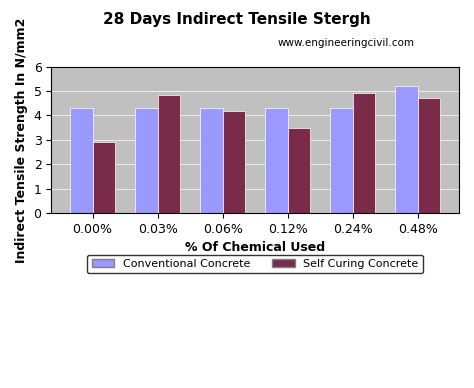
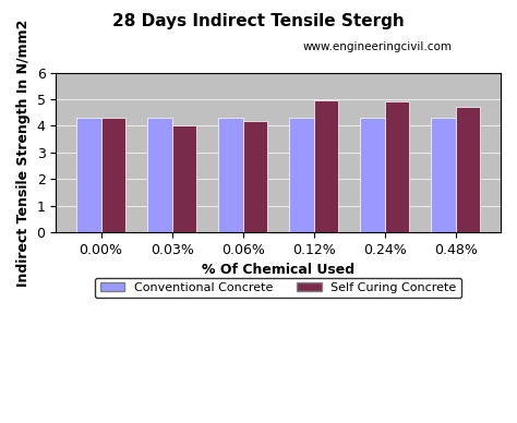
Self Curing Concrete/0.00%: 2.90 -> 4.30
Self Curing Concrete/0.03%: 4.85 -> 4.00
Self Curing Concrete/0.12%: 3.50 -> 4.95
Conventional Concrete/0.48%: 5.2 -> 4.3
